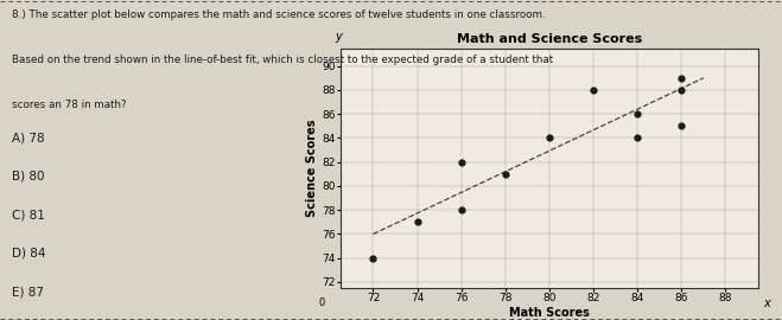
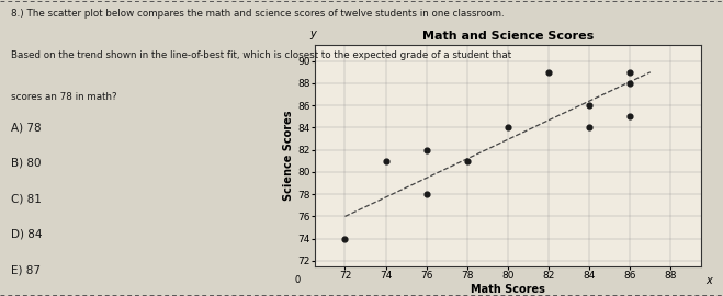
74: 77 -> 81
82: 88 -> 89
